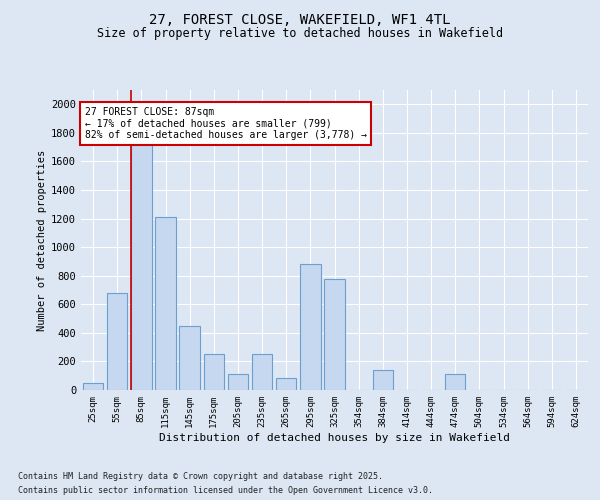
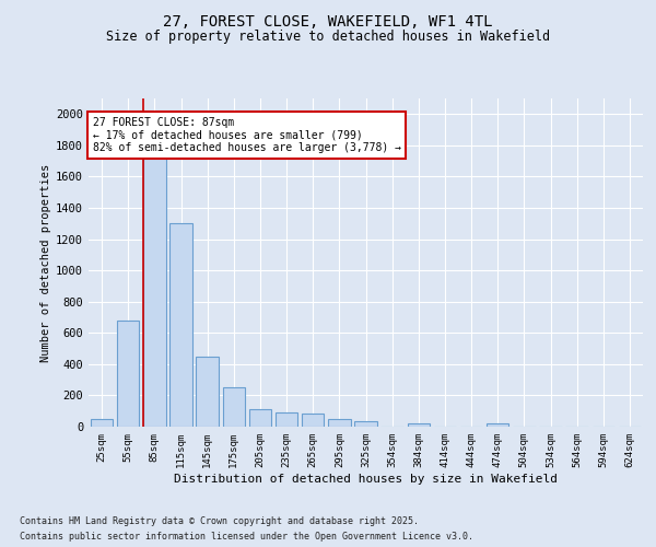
115sqm: 1210 -> 1300
235sqm: 250 -> 90
295sqm: 880 -> 50
325sqm: 780 -> 40
384sqm: 140 -> 20
474sqm: 110 -> 20
